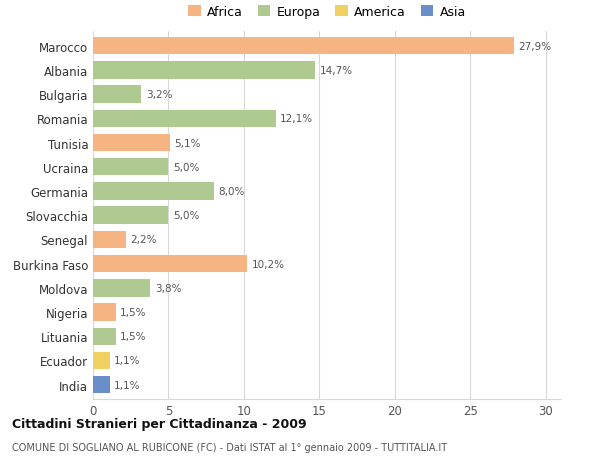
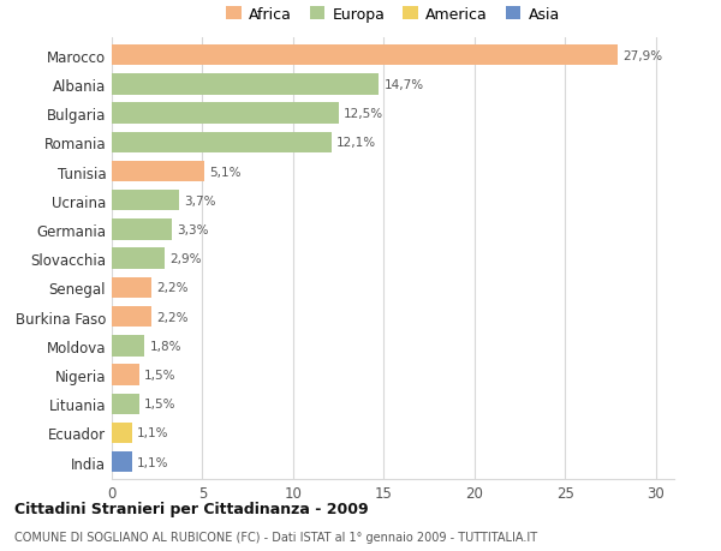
Bulgaria: 3,2% -> 12,5%
Ucraina: 5,0% -> 3,7%
Germania: 8,0% -> 3,3%
Slovacchia: 5,0% -> 2,9%
Burkina Faso: 10,2% -> 2,2%
Moldova: 3,8% -> 1,8%
